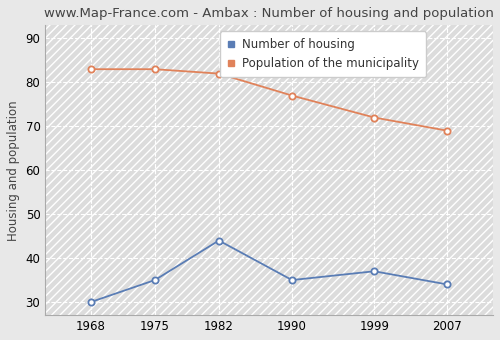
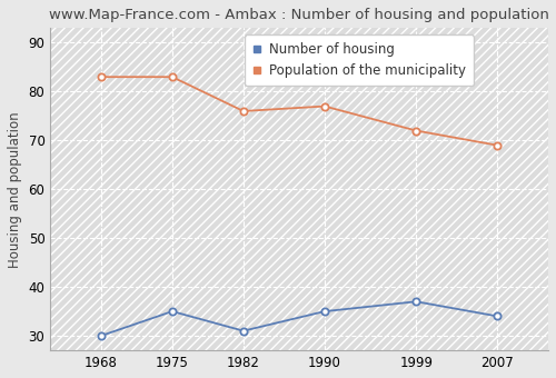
Number of housing/1982: 44 -> 31
Population of the municipality/1982: 82 -> 76
